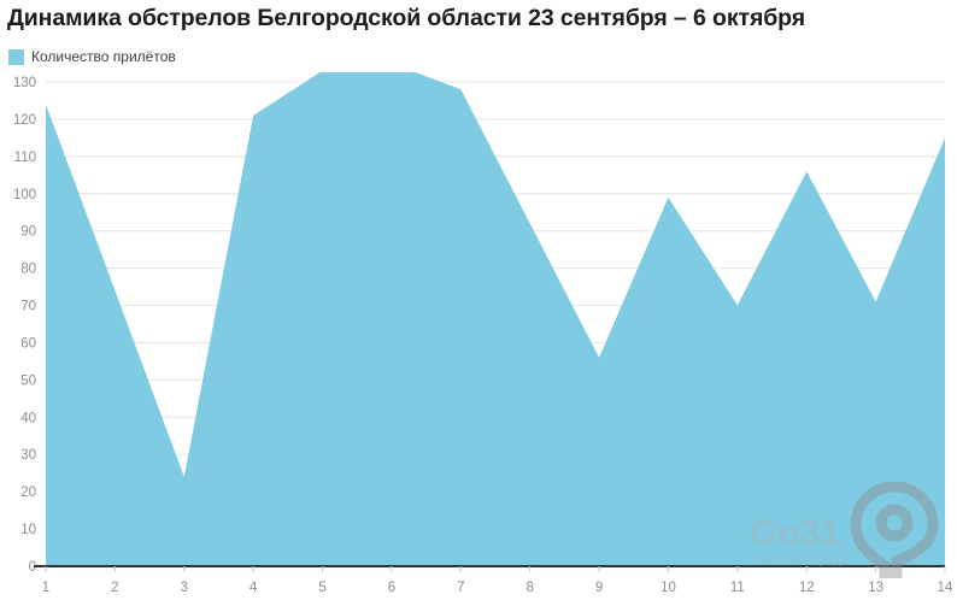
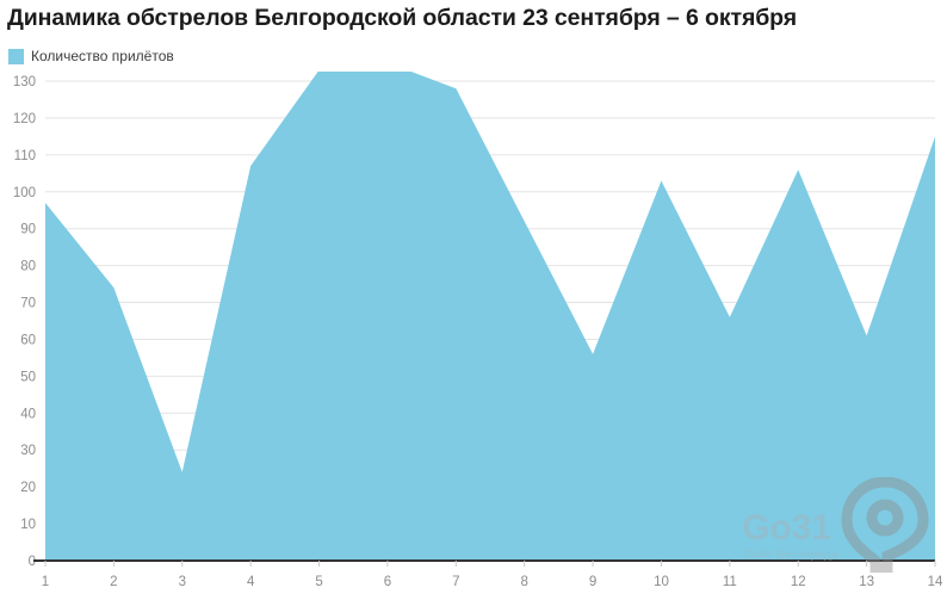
1: 124 -> 97
4: 121 -> 107
10: 99 -> 103
11: 70 -> 66
13: 71 -> 61
